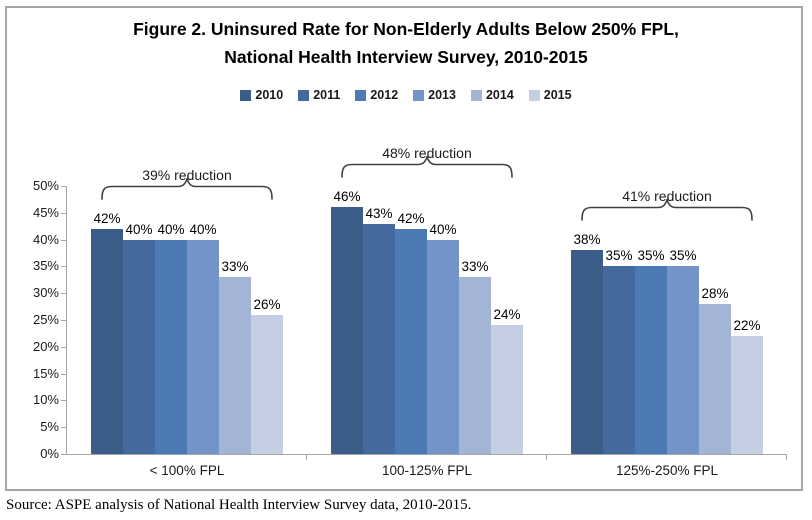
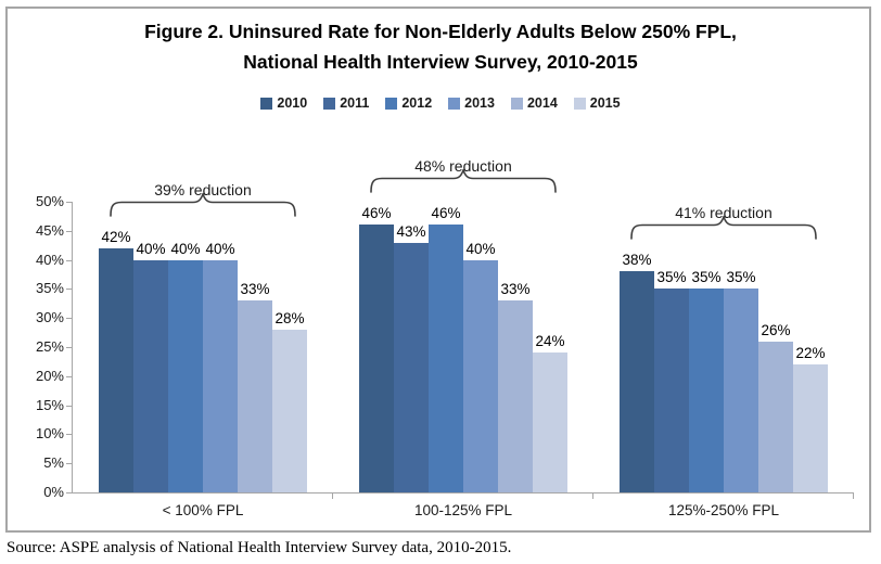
2015/< 100% FPL: 26% -> 28%
2012/100-125% FPL: 42% -> 46%
2014/125%-250% FPL: 28% -> 26%
